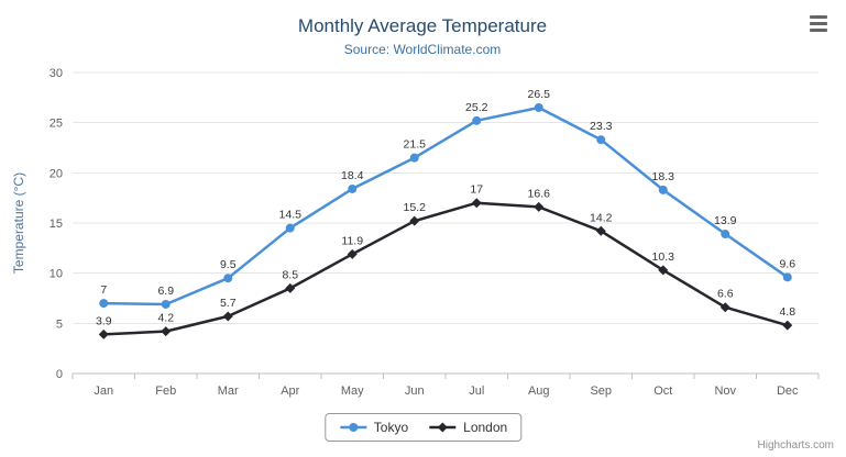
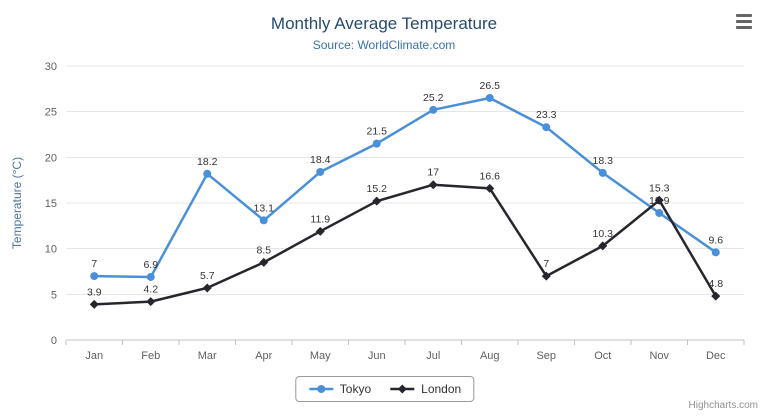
Tokyo/Mar: 9.5 -> 18.2
Tokyo/Apr: 14.5 -> 13.1
London/Sep: 14.2 -> 7
London/Nov: 6.6 -> 15.3
